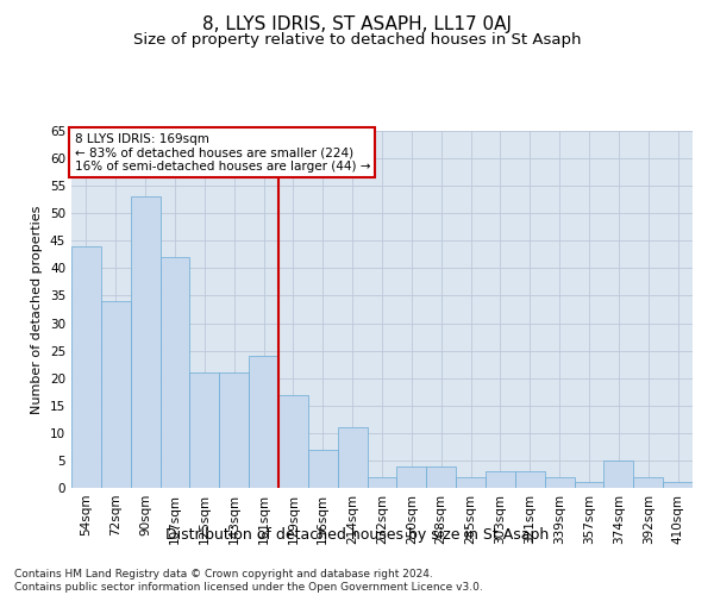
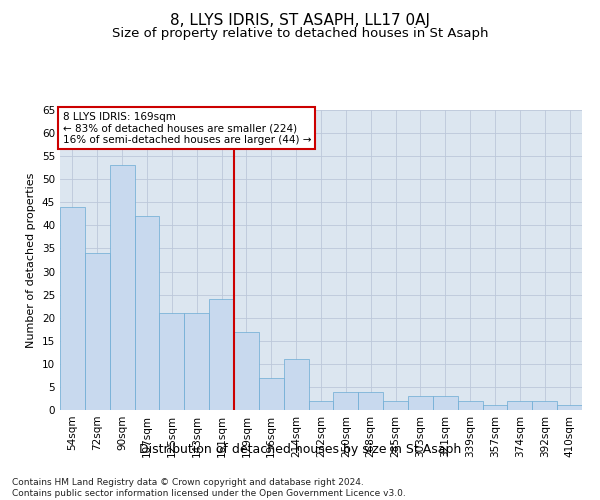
374sqm: 5 -> 2
